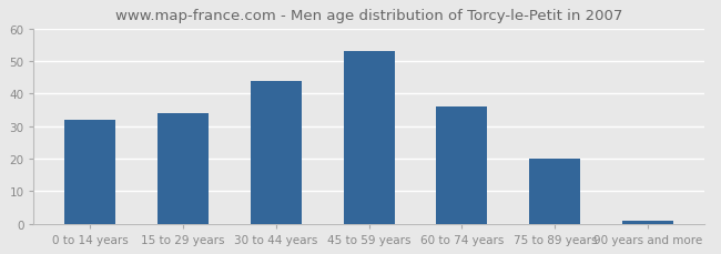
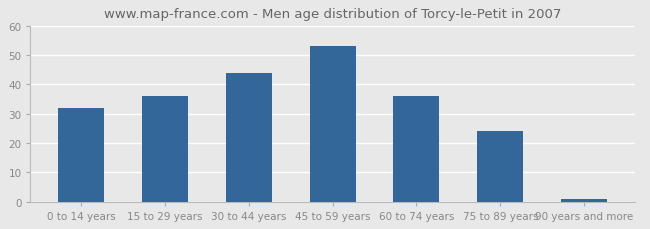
15 to 29 years: 34 -> 36
75 to 89 years: 20 -> 24
